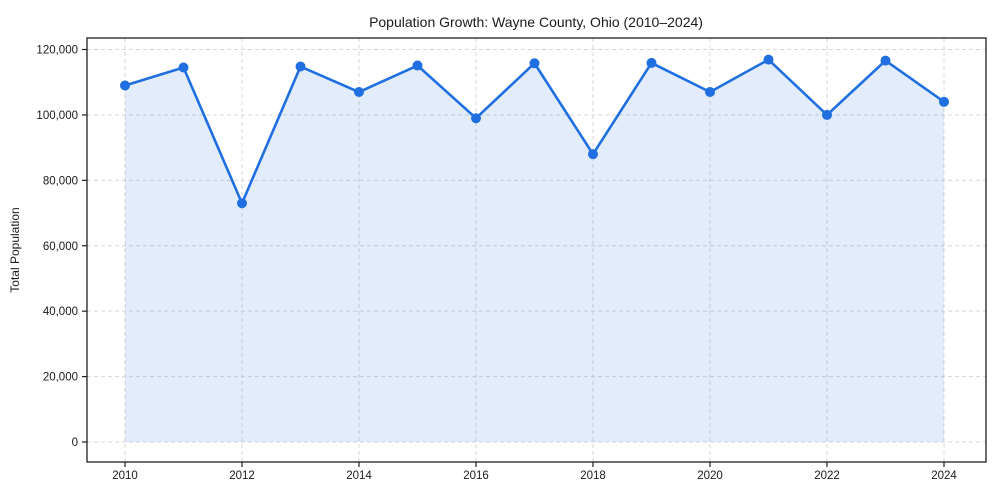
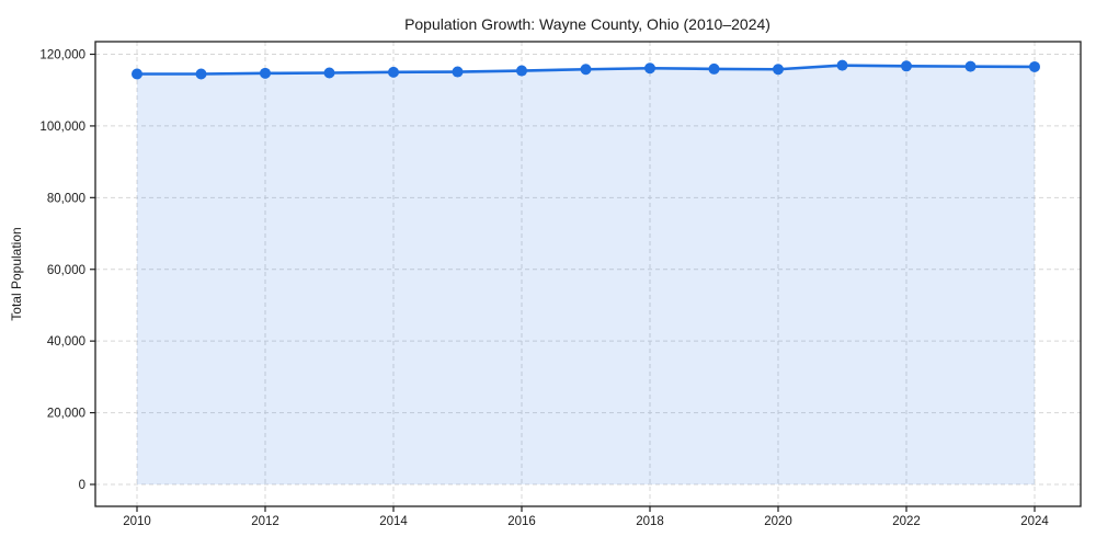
2010: 109000 -> 114000
2012: 73000 -> 115000
2014: 107000 -> 115000
2016: 99000 -> 115000
2018: 88000 -> 116000
2020: 107000 -> 116000
2022: 100000 -> 117000
2024: 104000 -> 116000
